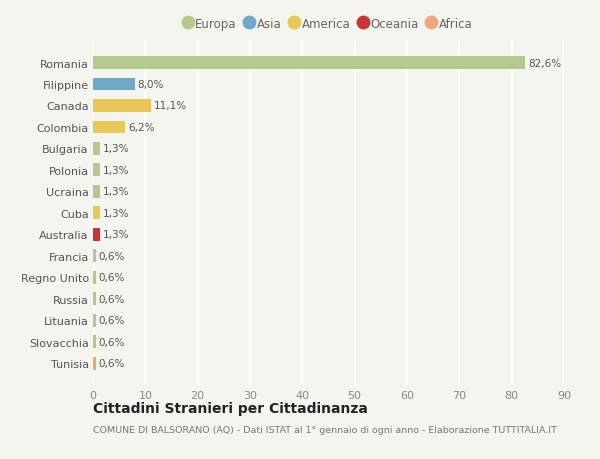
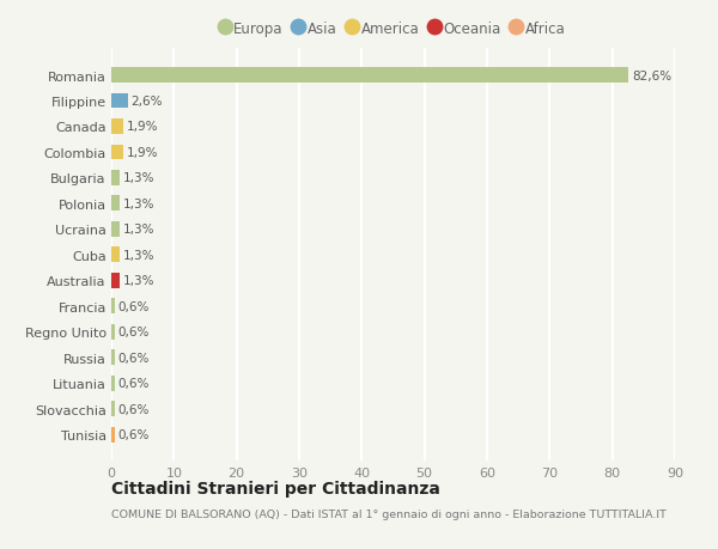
Filippine: 8,0% -> 2,6%
Canada: 11,1% -> 1,9%
Colombia: 6,2% -> 1,9%
